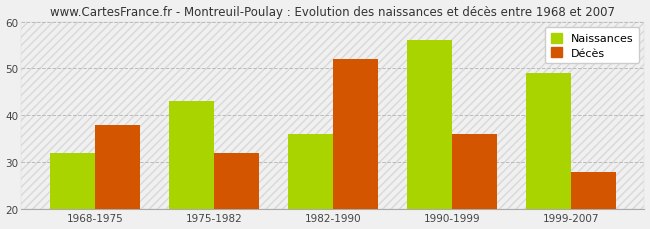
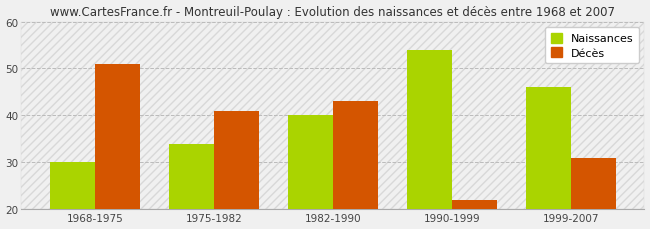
Naissances/1968-1975: 32 -> 30
Décès/1968-1975: 38 -> 51
Naissances/1975-1982: 43 -> 34
Décès/1975-1982: 32 -> 41
Naissances/1982-1990: 36 -> 40
Décès/1982-1990: 52 -> 43
Naissances/1990-1999: 56 -> 54
Décès/1990-1999: 36 -> 22
Naissances/1999-2007: 49 -> 46
Décès/1999-2007: 28 -> 31
